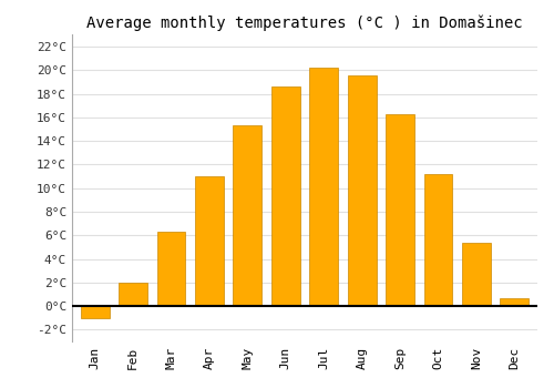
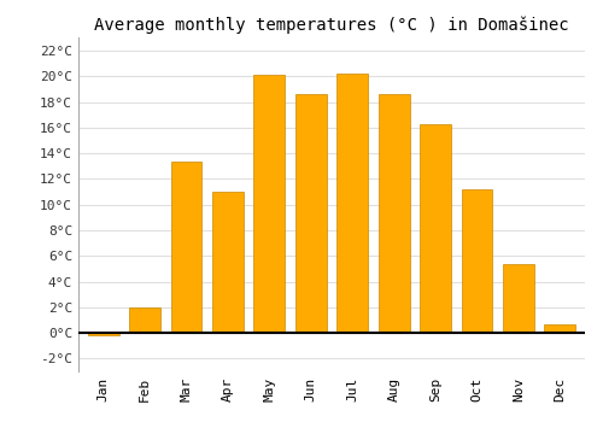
Jan: -1.0°C -> -0.2°C
Mar: 6.3°C -> 13.4°C
May: 15.3°C -> 20.1°C
Aug: 19.6°C -> 18.6°C
